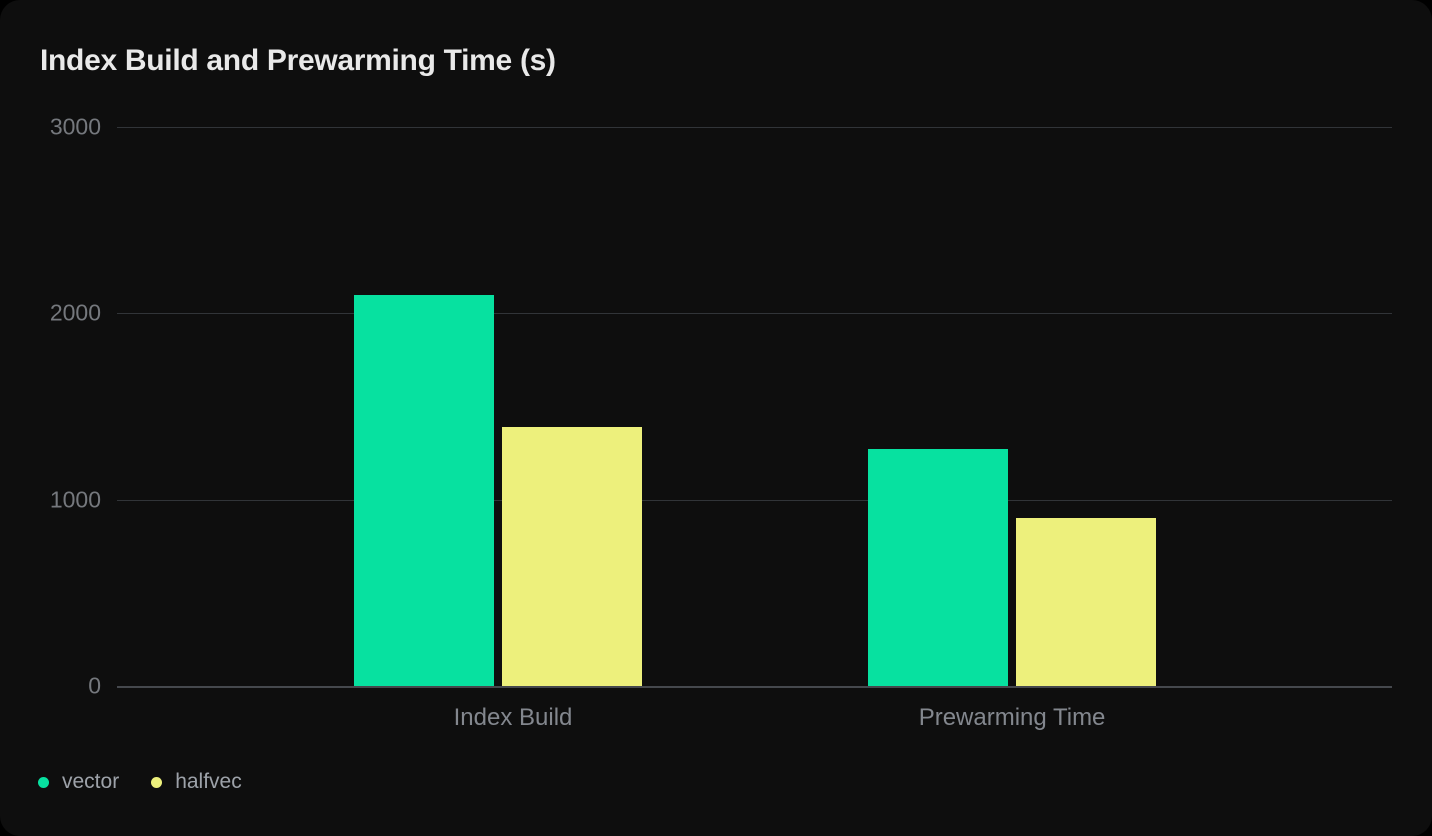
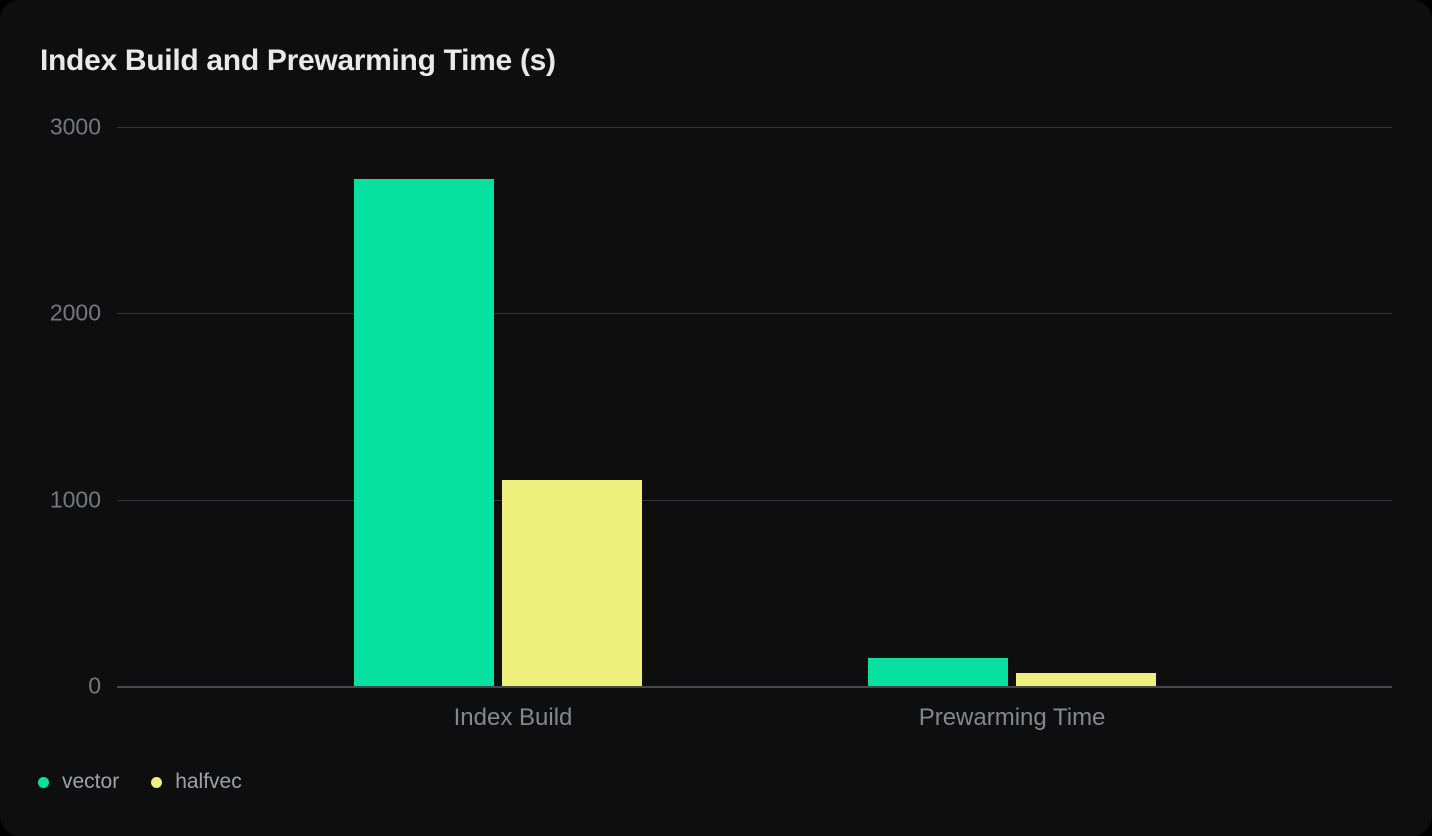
vector/Index Build: 2100 -> 2720
halfvec/Index Build: 1390 -> 1100
vector/Prewarming Time: 1270 -> 150
halfvec/Prewarming Time: 900 -> 70
